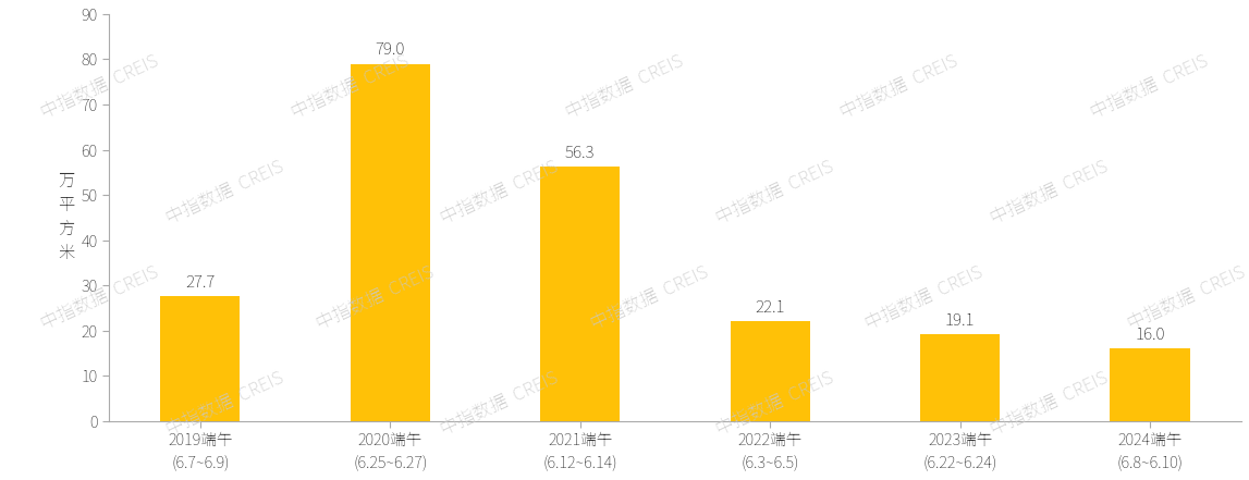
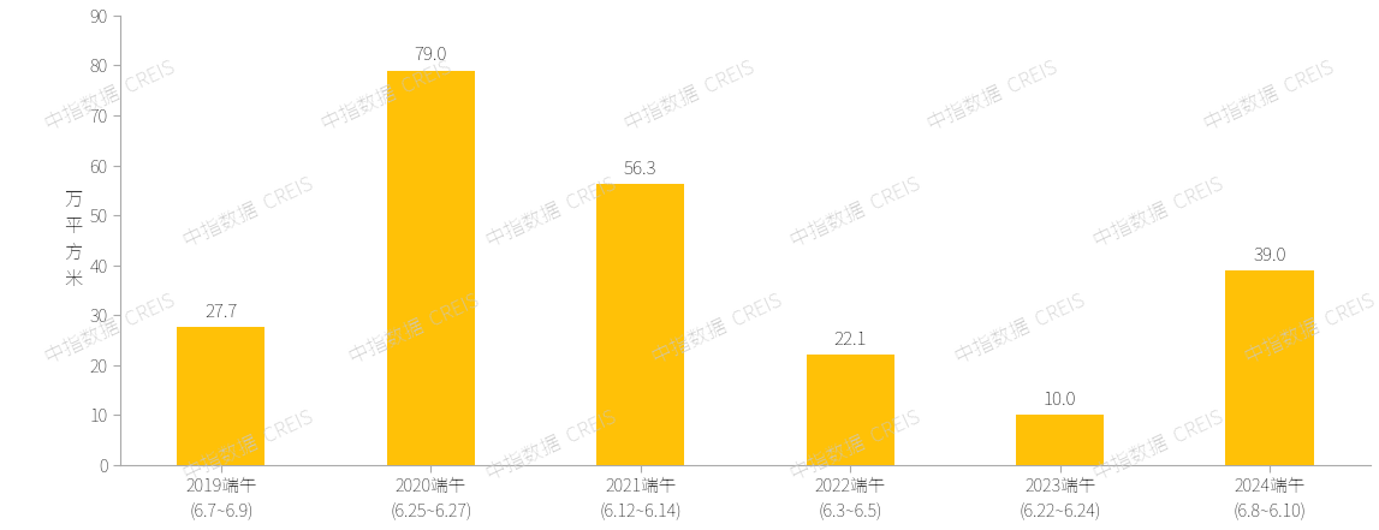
2023端午 (6.22~6.24): 19.1 -> 10.0
2024端午 (6.8~6.10): 16.0 -> 39.0
